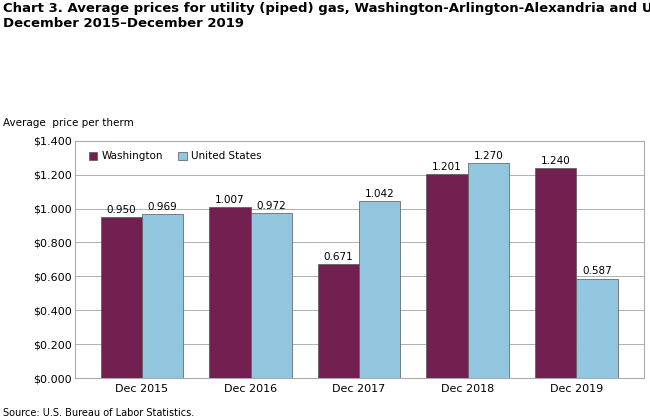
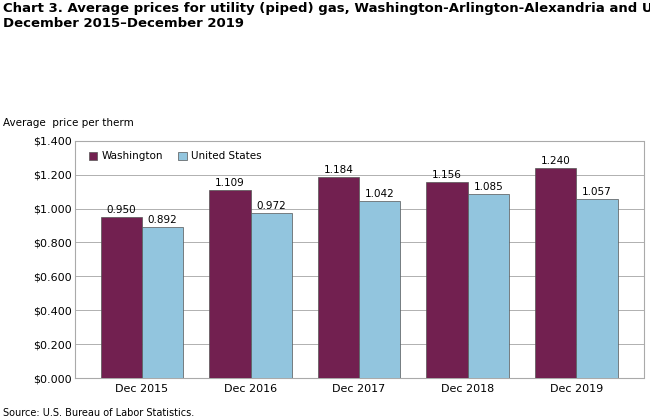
United States/Dec 2015: 0.969 -> 0.892
Washington/Dec 2016: 1.007 -> 1.109
Washington/Dec 2017: 0.671 -> 1.184
Washington/Dec 2018: 1.201 -> 1.156
United States/Dec 2018: 1.270 -> 1.085
United States/Dec 2019: 0.587 -> 1.057
